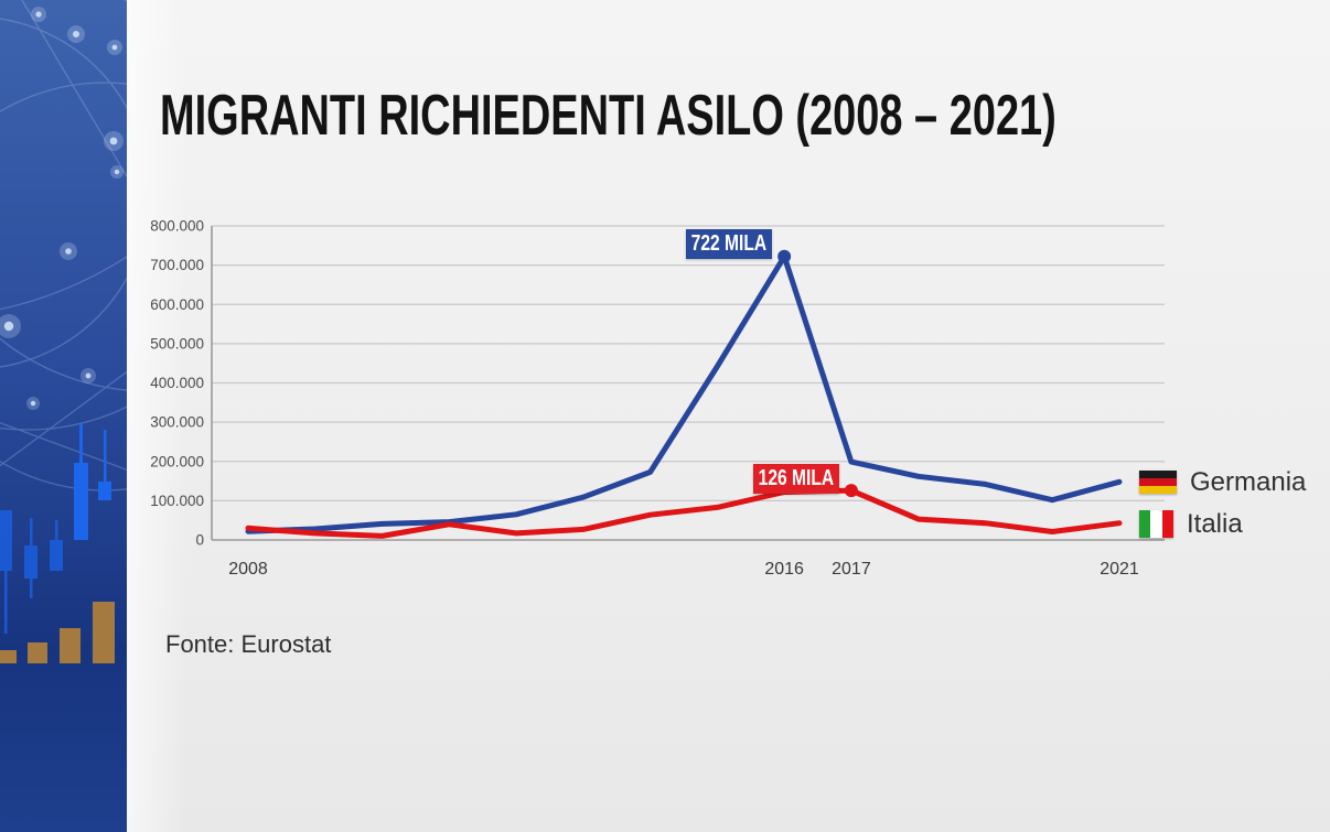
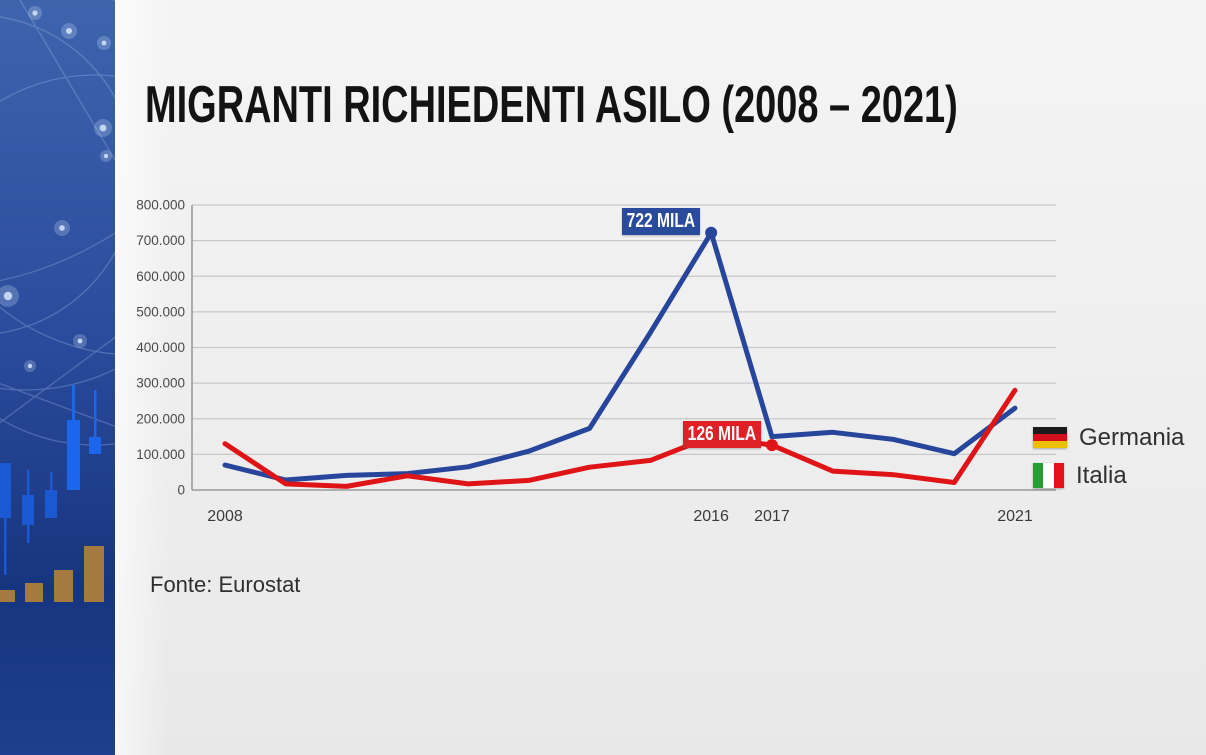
Germania/2008: 20 -> 70
Italia/2008: 30 -> 130
Italia/2016: 120 -> 150
Germania/2017: 200 -> 150
Germania/2021: 150 -> 230
Italia/2021: 40 -> 280
